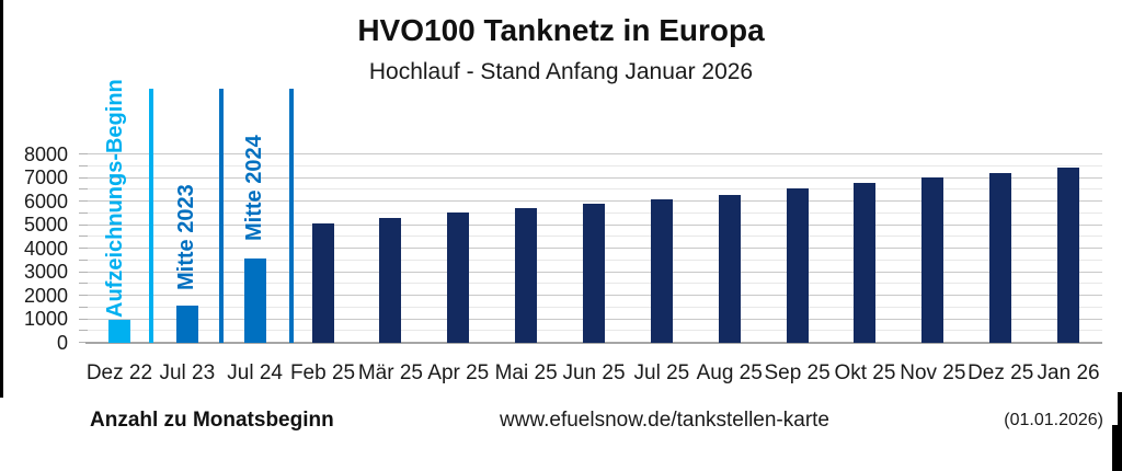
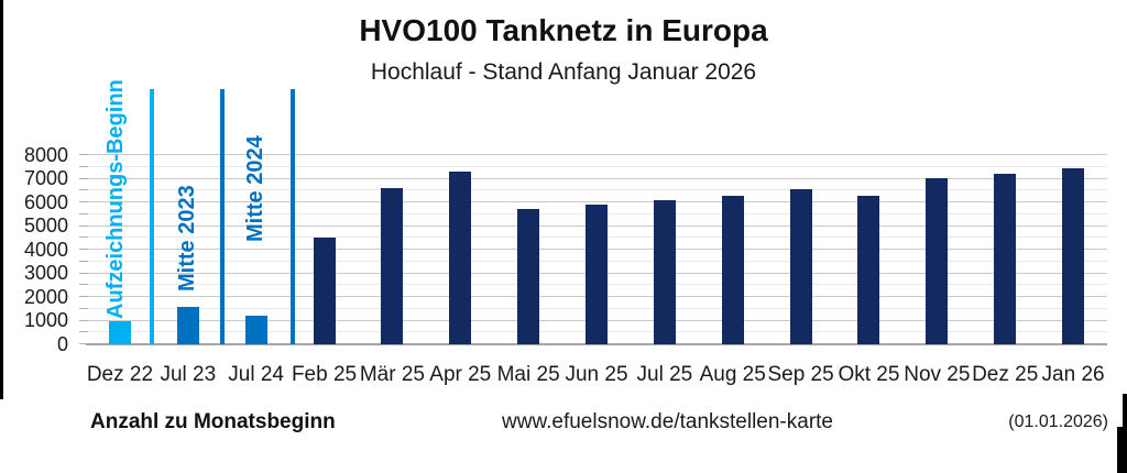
Jul 24: 3600 -> 1200
Feb 25: 5100 -> 4500
Mär 25: 5300 -> 6600
Apr 25: 5600 -> 7300
Okt 25: 6800 -> 6300
